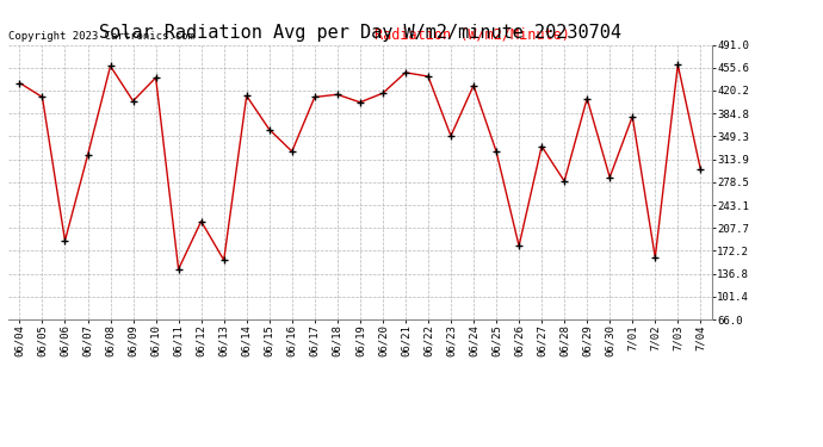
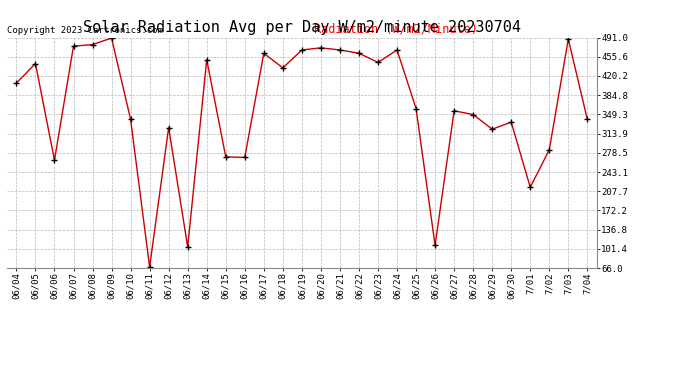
06/04: 432 -> 407
06/05: 410 -> 443
06/06: 188 -> 265
06/07: 320 -> 475
06/08: 458 -> 478
06/09: 404 -> 490
06/10: 440 -> 340
06/11: 144 -> 68
06/12: 218 -> 325
06/13: 158 -> 105
06/14: 412 -> 450
06/15: 360 -> 271
06/16: 326 -> 270
06/17: 410 -> 462
06/18: 414 -> 435
06/19: 402 -> 468
06/20: 416 -> 472
06/21: 448 -> 468
06/22: 442 -> 462
06/23: 350 -> 445
06/24: 428 -> 468
06/25: 326 -> 360
06/26: 180 -> 108
06/27: 334 -> 356
06/28: 280 -> 349
06/29: 408 -> 322
06/30: 286 -> 335
7/01: 380 -> 215
7/02: 162 -> 284
7/03: 460 -> 488
7/04: 298 -> 340
